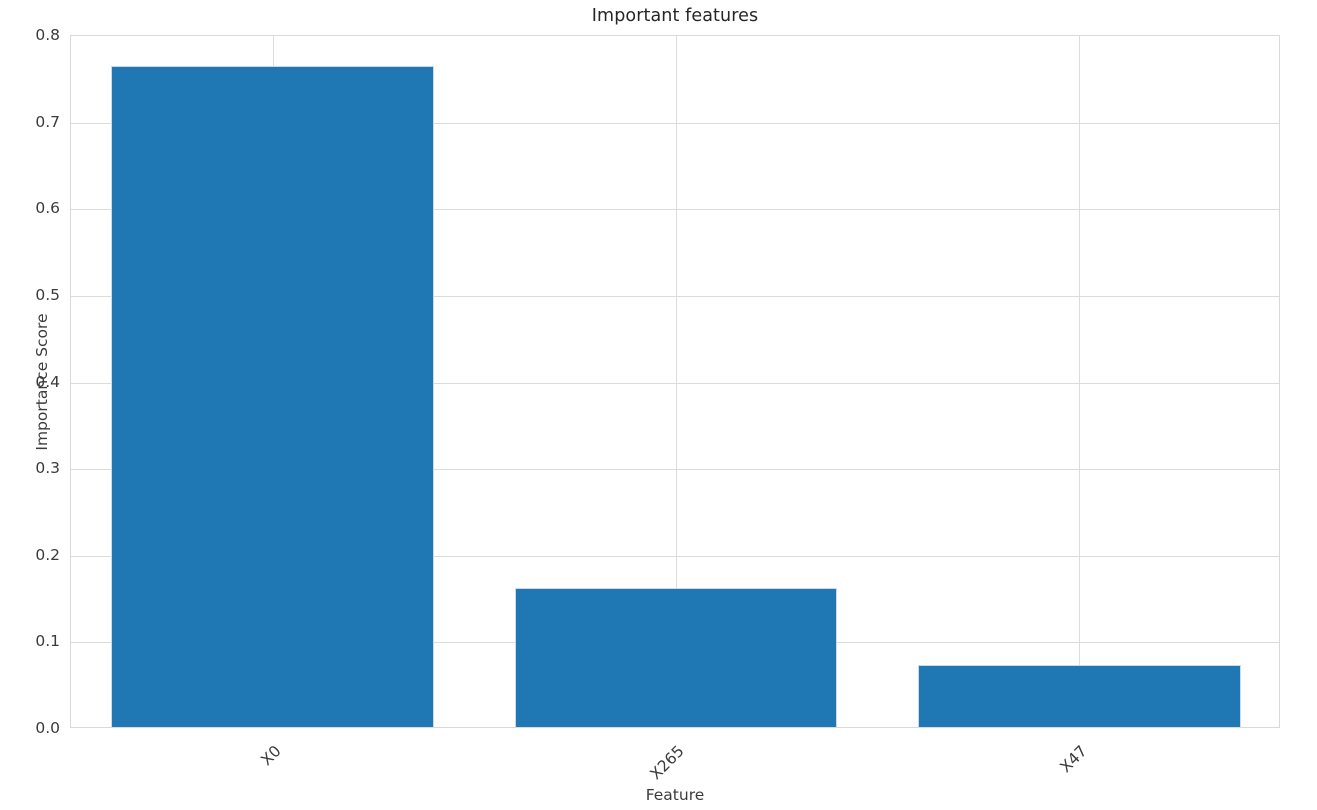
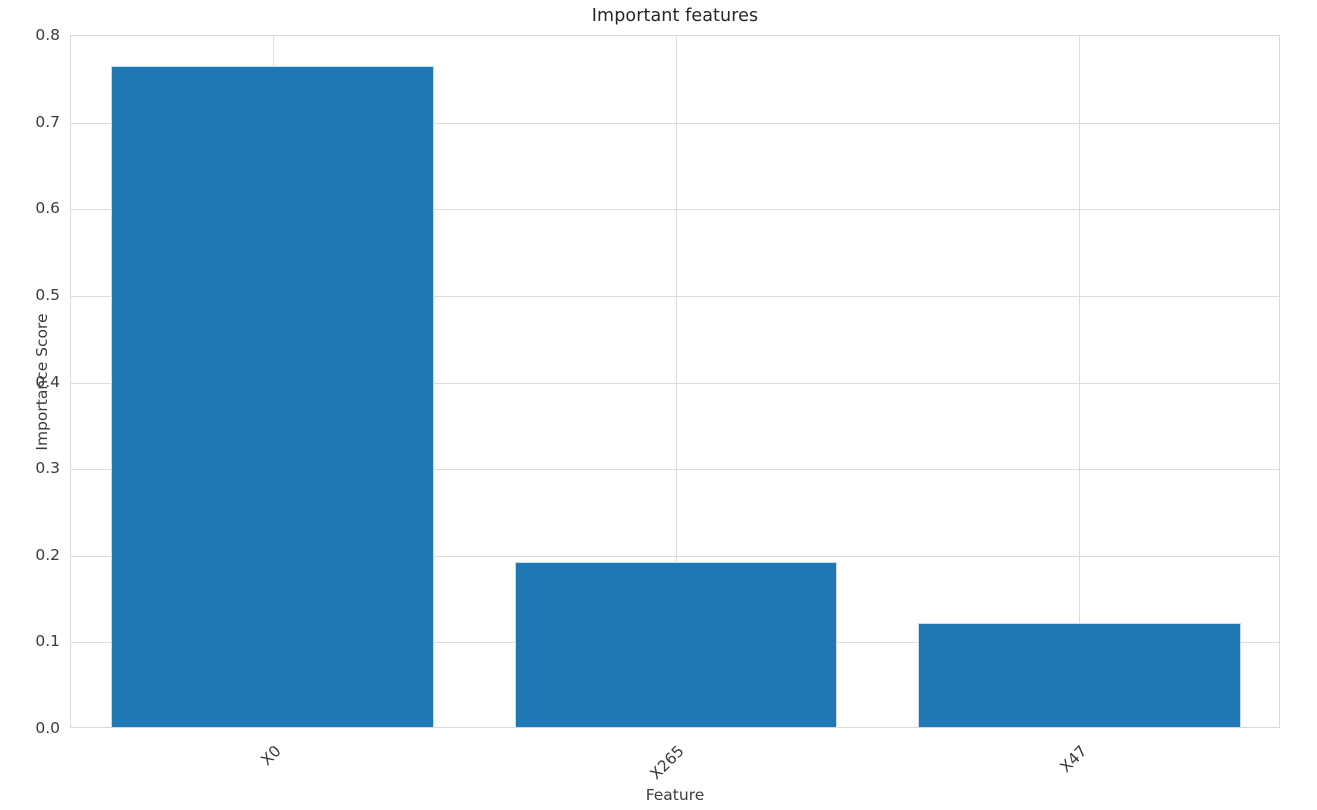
X265: 0.16 -> 0.19
X47: 0.07 -> 0.12
